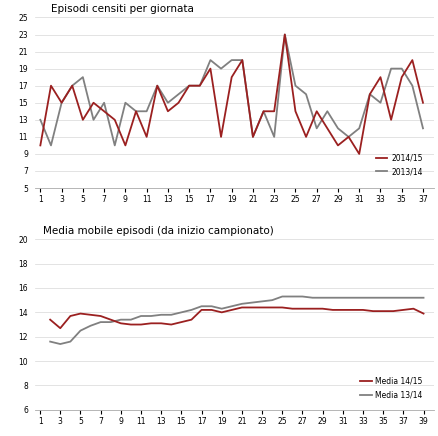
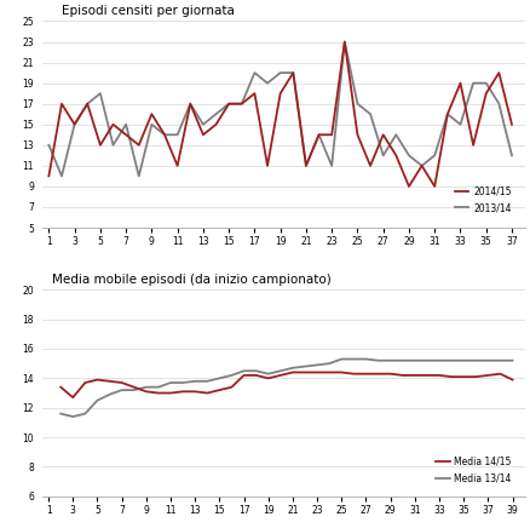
Episodi censiti per giornata/2014/15/9: 10 -> 16
Episodi censiti per giornata/2014/15/17: 19 -> 18
Episodi censiti per giornata/2014/15/29: 10 -> 9
Episodi censiti per giornata/2014/15/33: 18 -> 19
